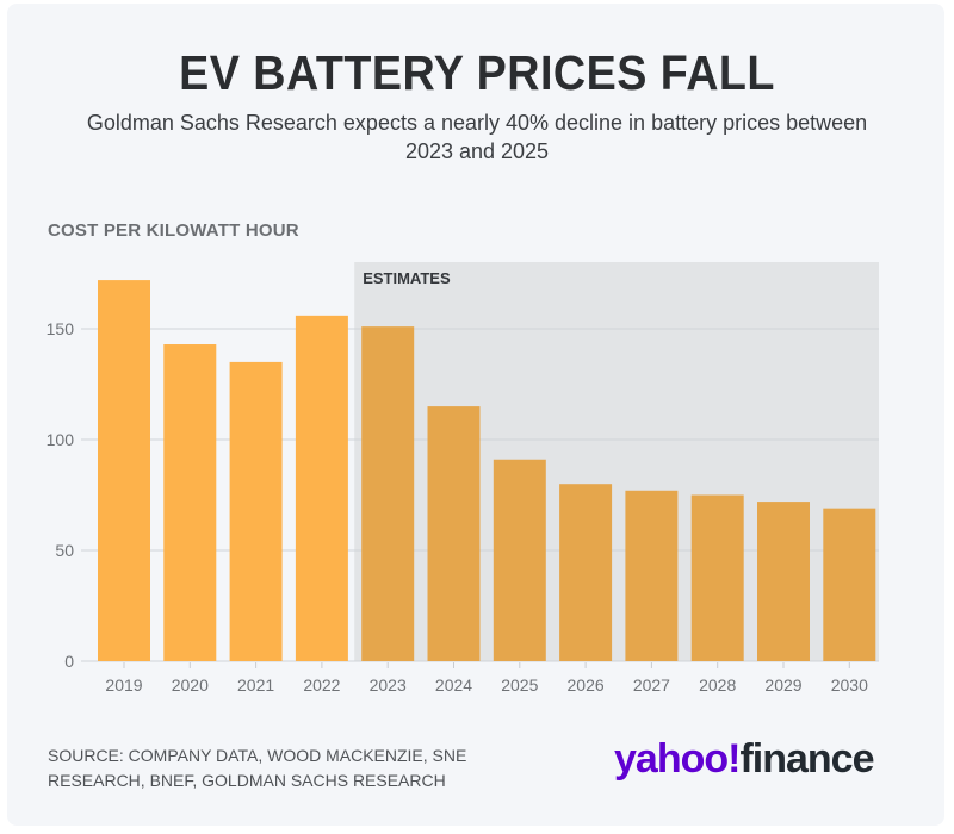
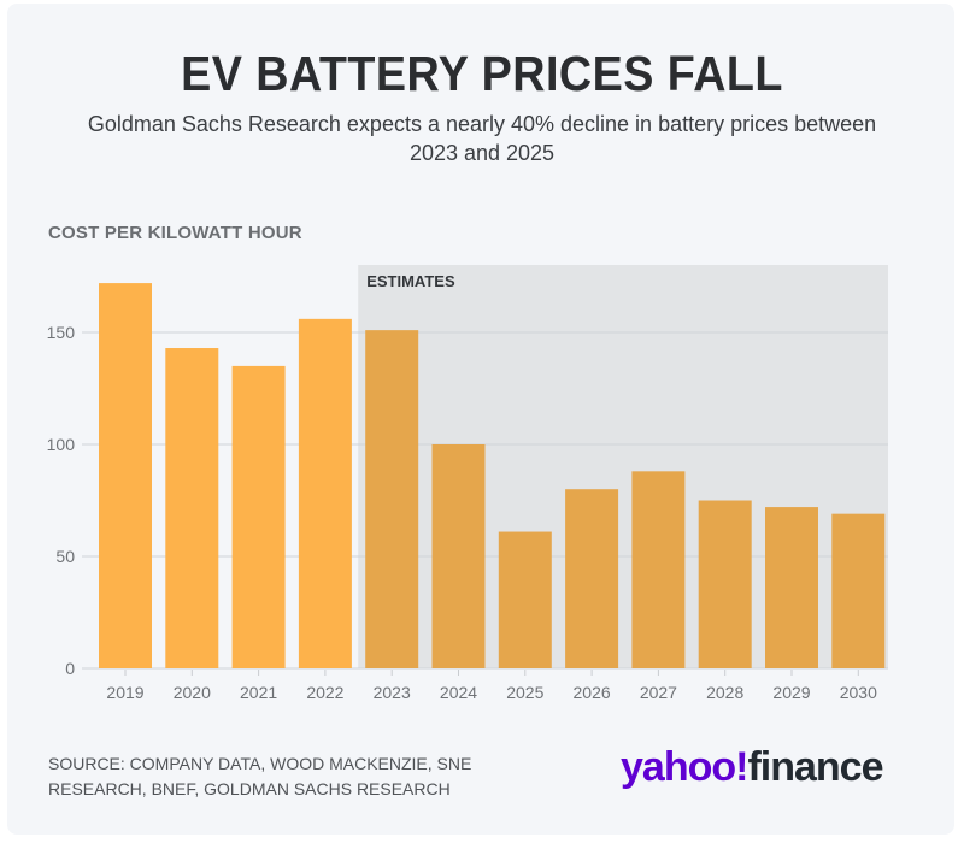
2024: 115 -> 100
2025: 91 -> 61
2027: 77 -> 88
